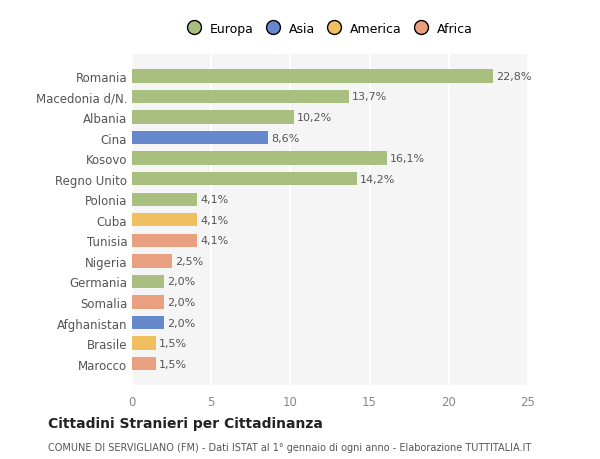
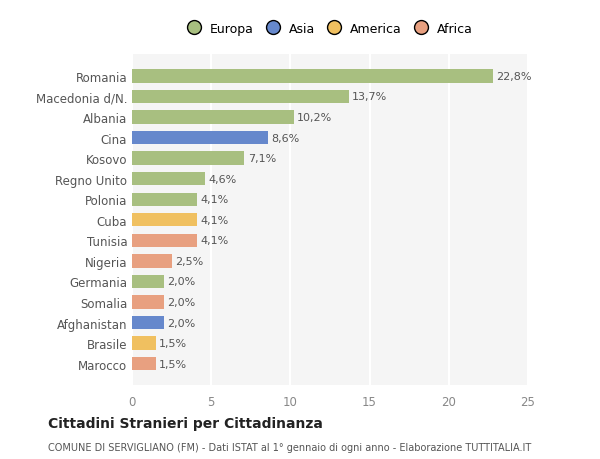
Kosovo: 16,1% -> 7,1%
Regno Unito: 14,2% -> 4,6%
